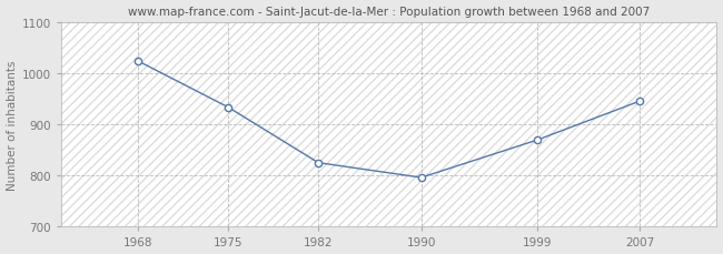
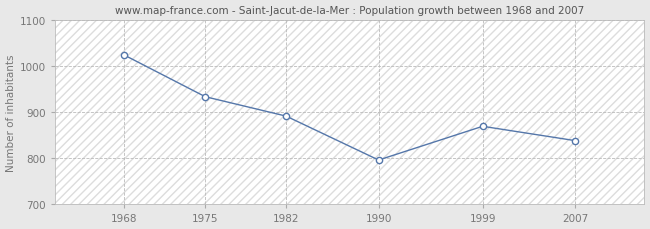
1982: 825 -> 891
2007: 945 -> 838
